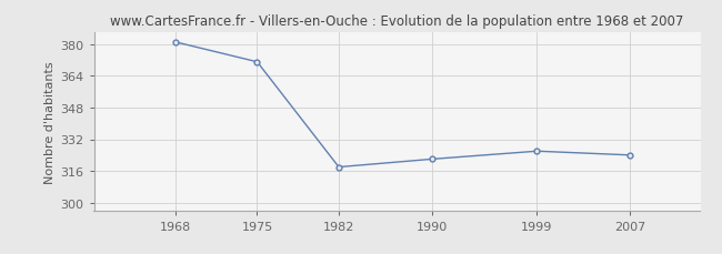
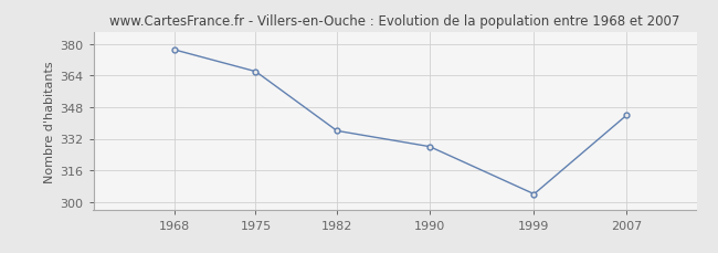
1968: 381 -> 377
1975: 371 -> 366
1982: 318 -> 336
1990: 322 -> 328
1999: 326 -> 304
2007: 324 -> 344
